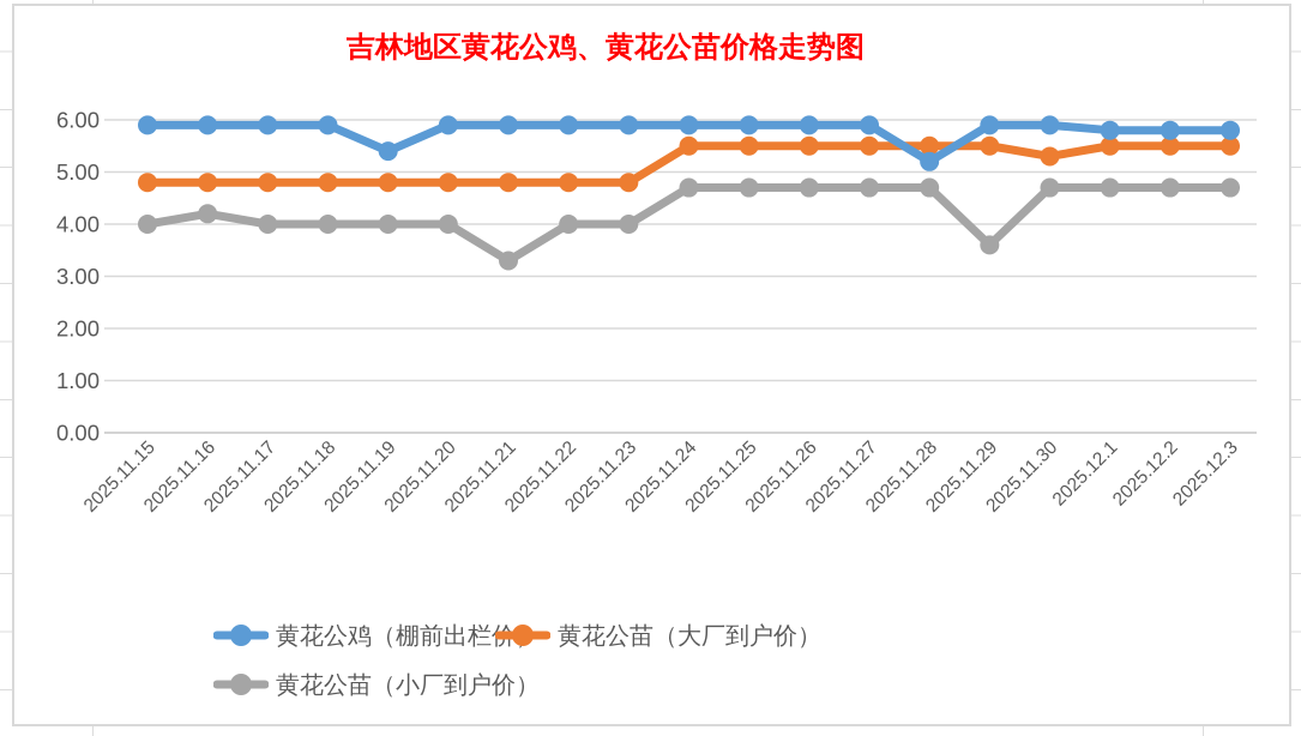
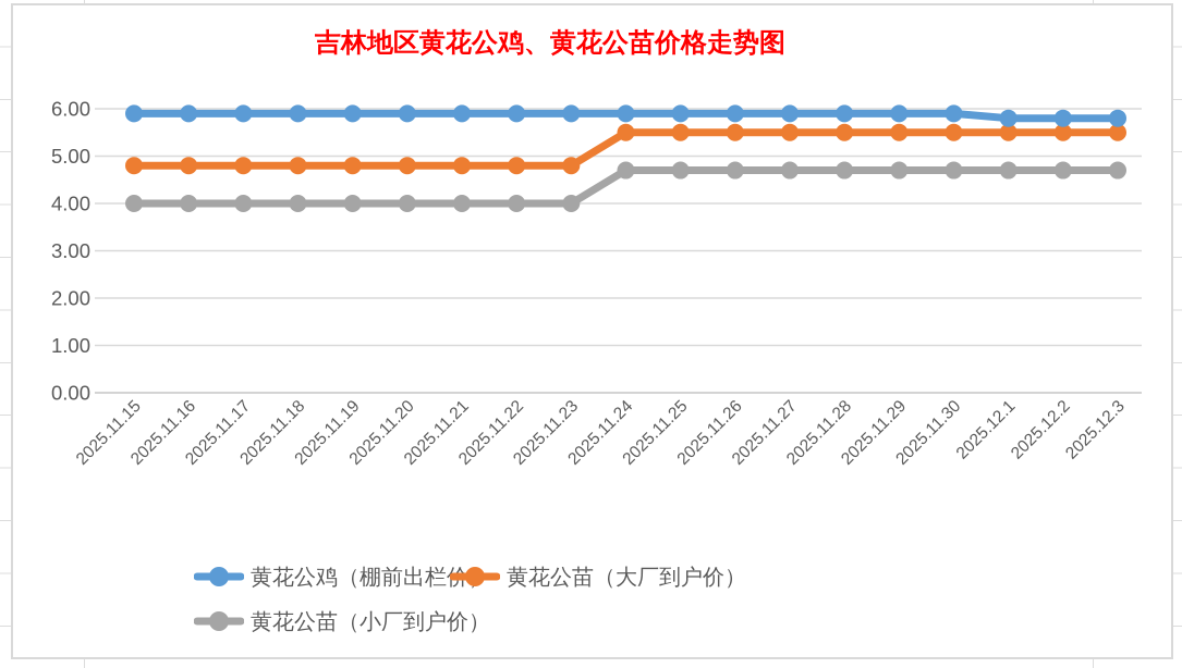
黄花公苗（小厂到户价）/2025.11.16: 4.2 -> 4.0
黄花公鸡（棚前出栏价）/2025.11.19: 5.4 -> 5.9
黄花公苗（小厂到户价）/2025.11.21: 3.3 -> 4.0
黄花公鸡（棚前出栏价）/2025.11.28: 5.2 -> 5.9
黄花公苗（小厂到户价）/2025.11.29: 3.6 -> 4.7
黄花公苗（大厂到户价）/2025.11.30: 5.3 -> 5.5
